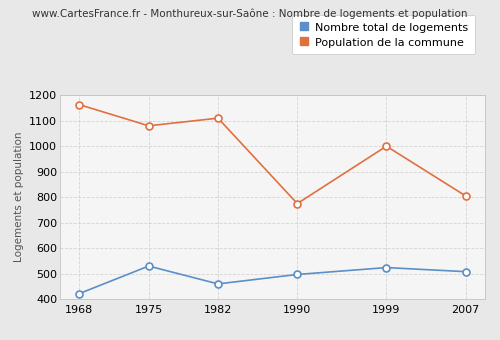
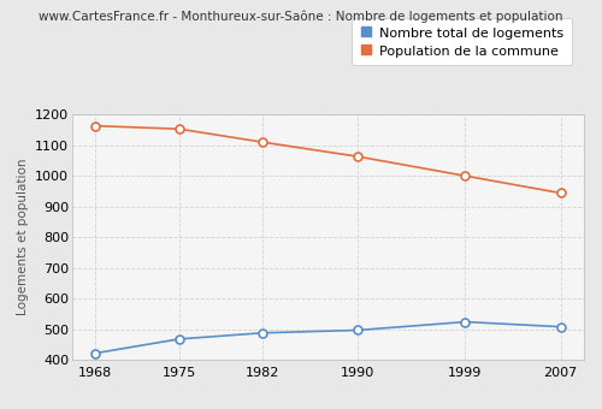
Nombre total de logements/1975: 530 -> 468
Population de la commune/1975: 1080 -> 1153
Nombre total de logements/1982: 460 -> 488
Population de la commune/1990: 775 -> 1063
Population de la commune/2007: 805 -> 944
